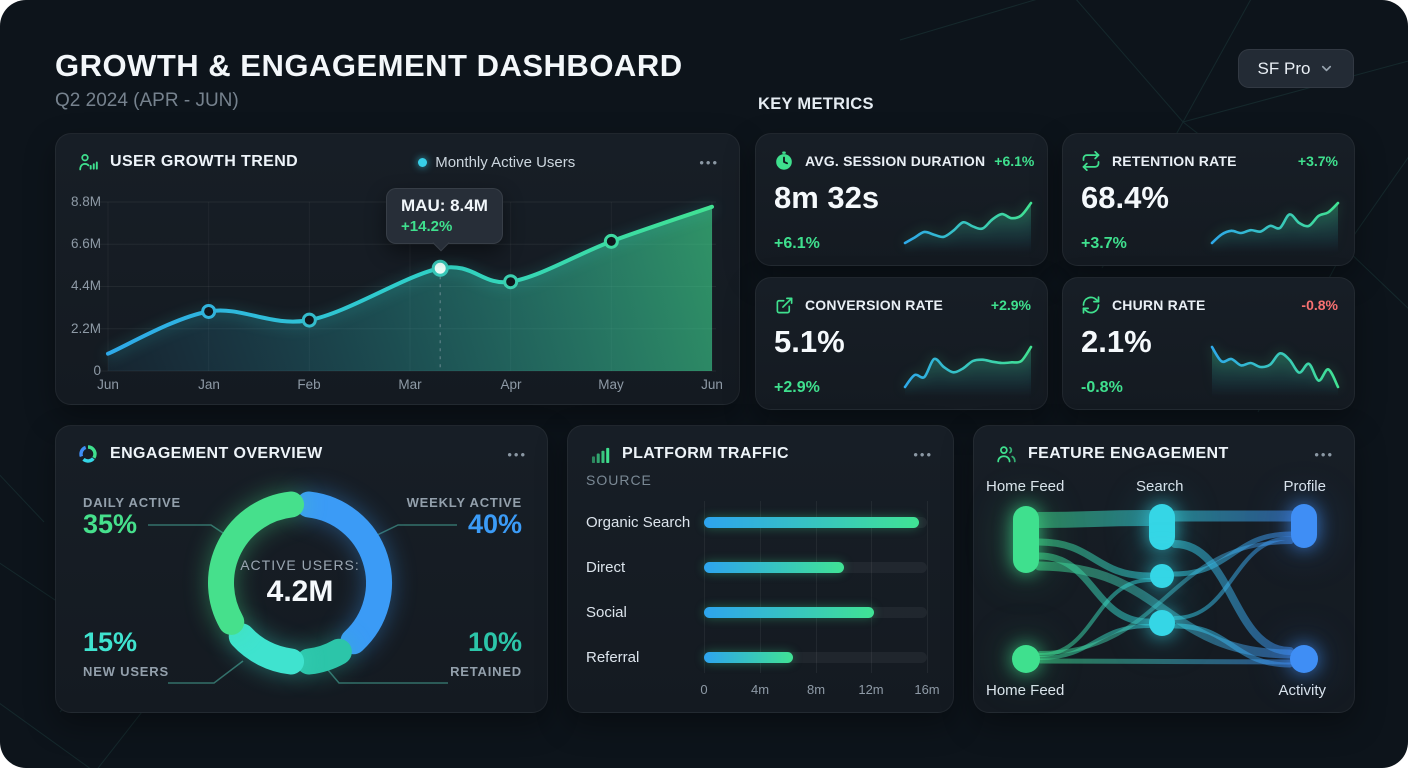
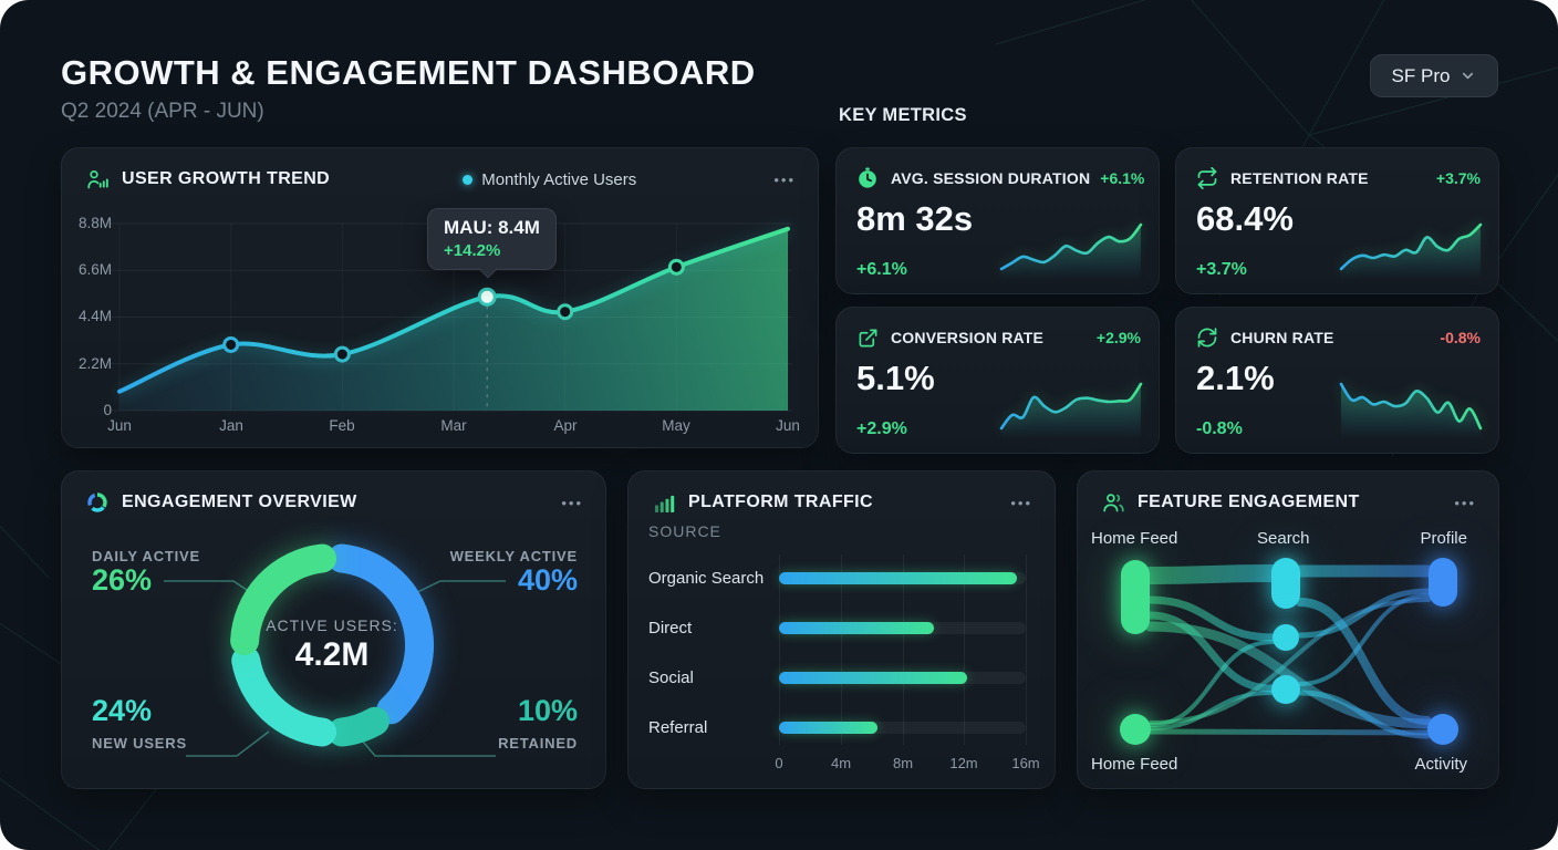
ENGAGEMENT OVERVIEW/NEW USERS: 15% -> 24%
ENGAGEMENT OVERVIEW/DAILY ACTIVE: 35% -> 26%
